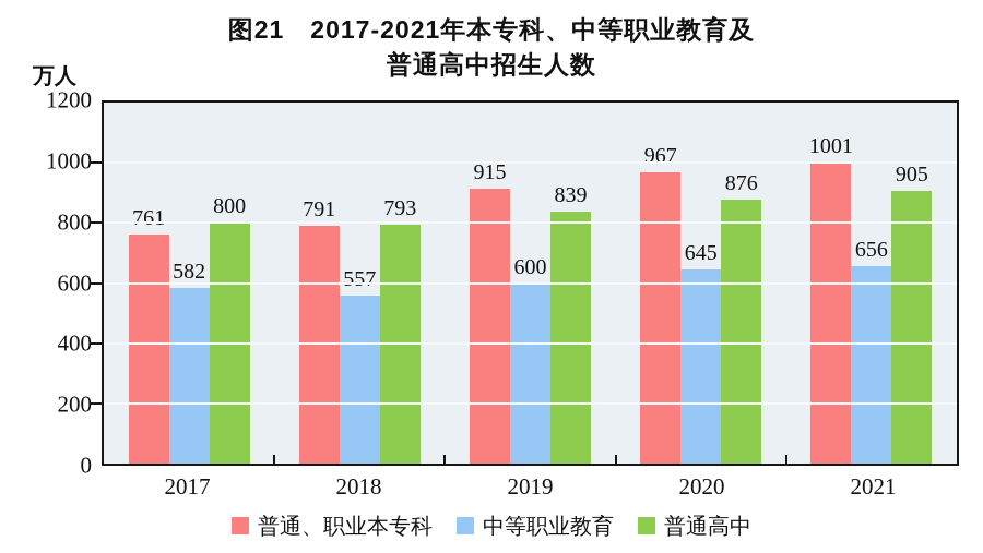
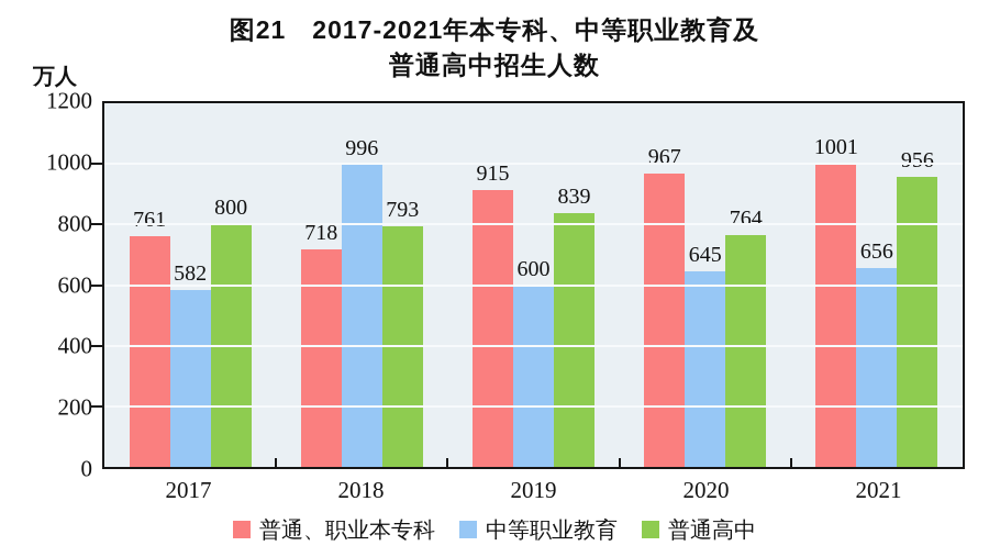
普通、职业本专科/2018: 791 -> 718
中等职业教育/2018: 557 -> 996
普通高中/2020: 876 -> 764
普通高中/2021: 905 -> 956
